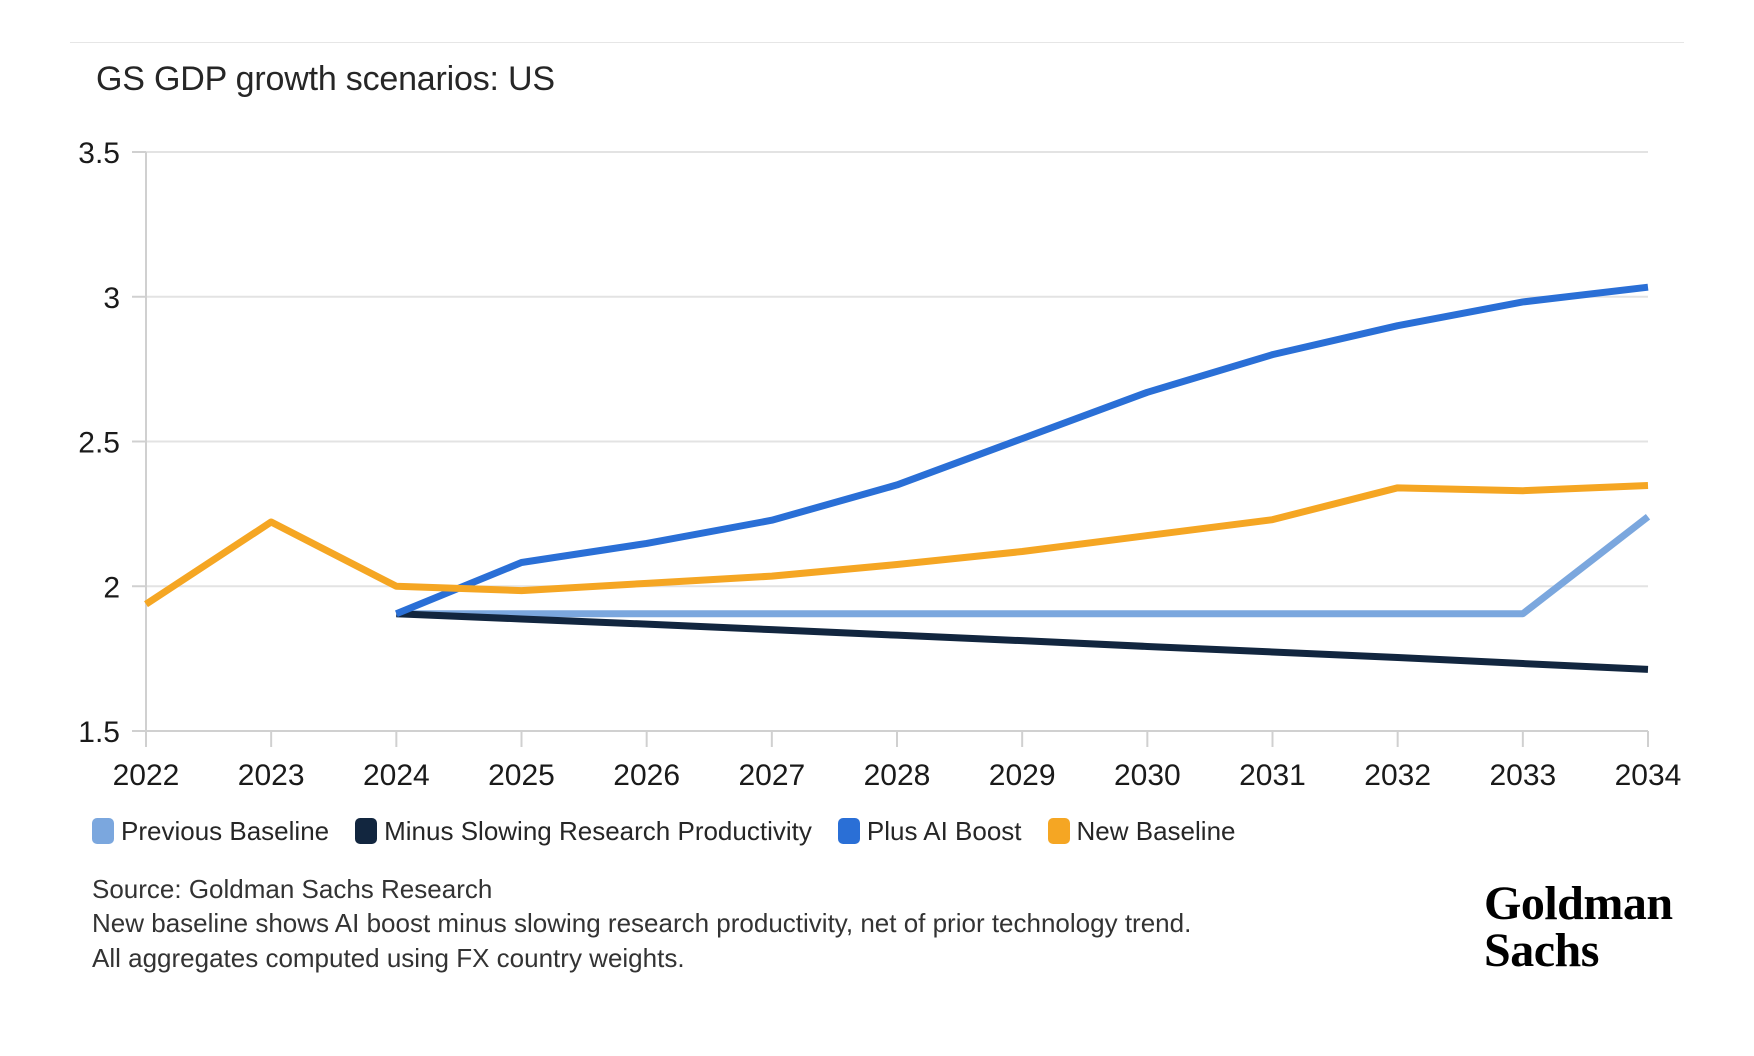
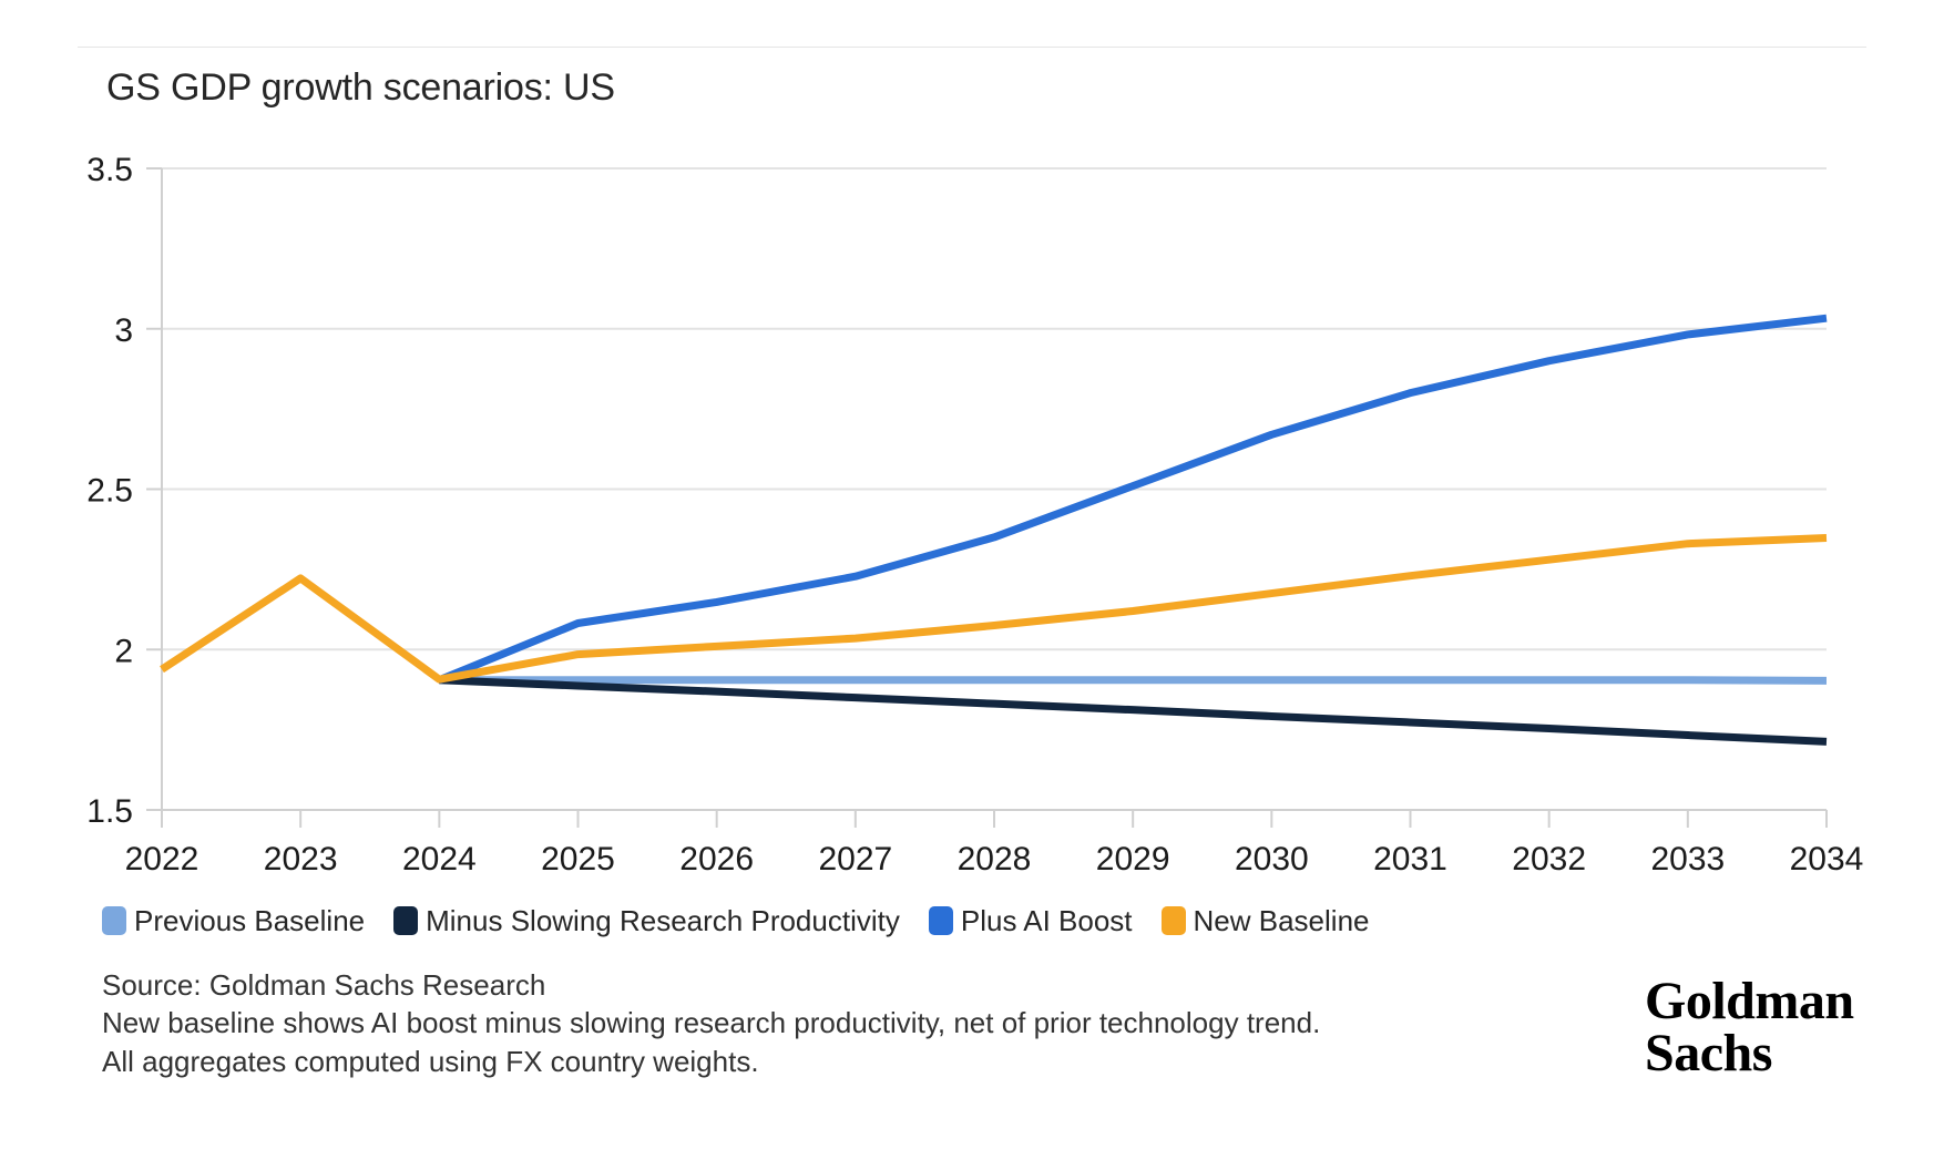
New Baseline/2024: 2.00 -> 1.91
New Baseline/2032: 2.34 -> 2.28
Previous Baseline/2034: 2.24 -> 1.90
